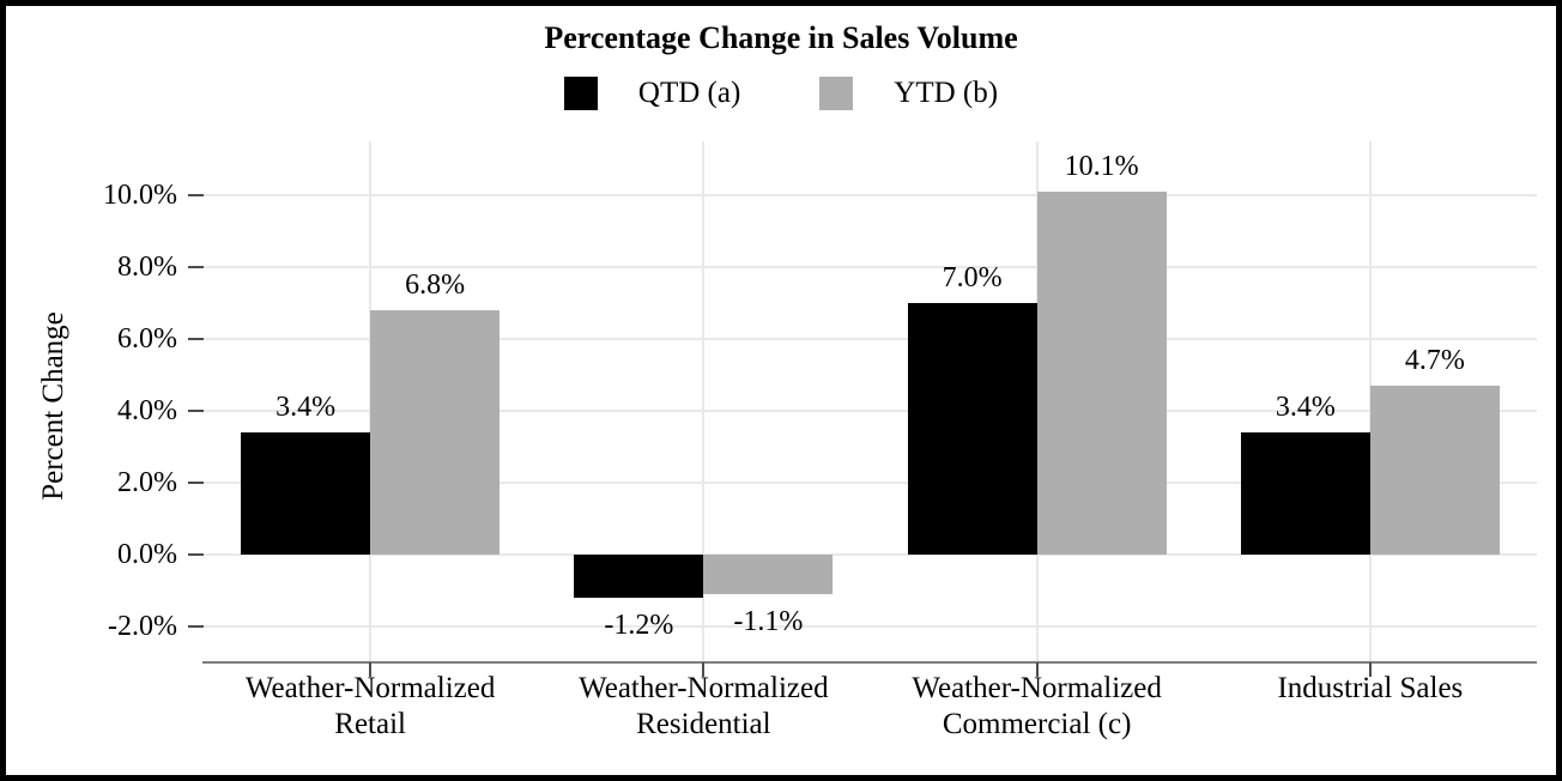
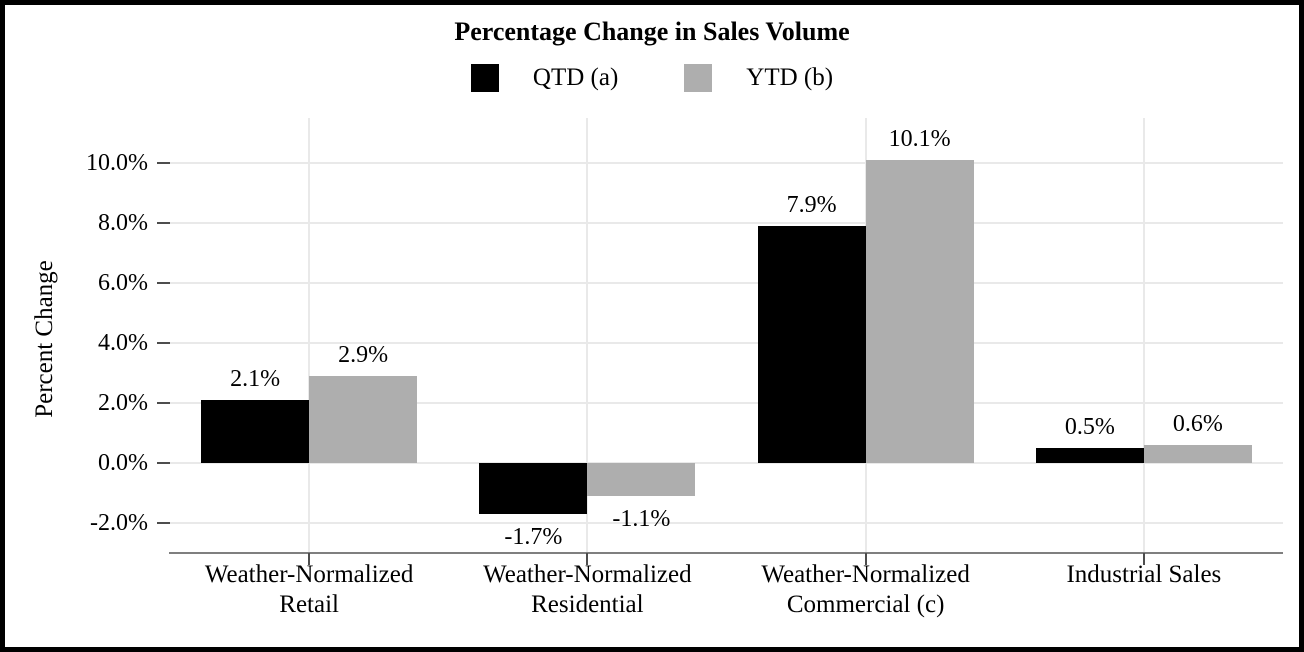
QTD (a)/Weather-Normalized Retail: 3.4% -> 2.1%
YTD (b)/Weather-Normalized Retail: 6.8% -> 2.9%
QTD (a)/Weather-Normalized Residential: -1.2% -> -1.7%
QTD (a)/Weather-Normalized Commercial (c): 7.0% -> 7.9%
QTD (a)/Industrial Sales: 3.4% -> 0.5%
YTD (b)/Industrial Sales: 4.7% -> 0.6%
